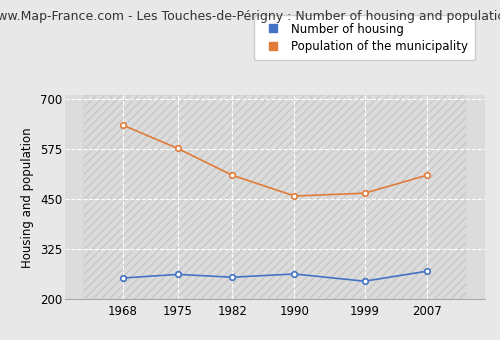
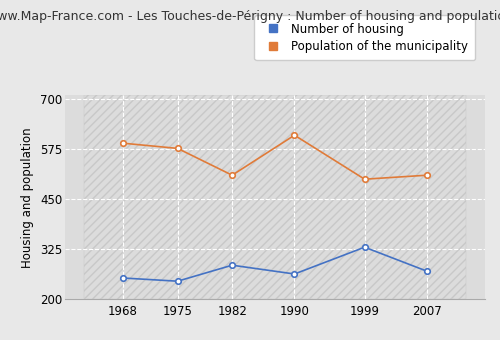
Population of the municipality/1968: 635 -> 590
Number of housing/1975: 262 -> 245
Number of housing/1982: 255 -> 285
Population of the municipality/1990: 458 -> 610
Number of housing/1999: 245 -> 330
Population of the municipality/1999: 465 -> 500
